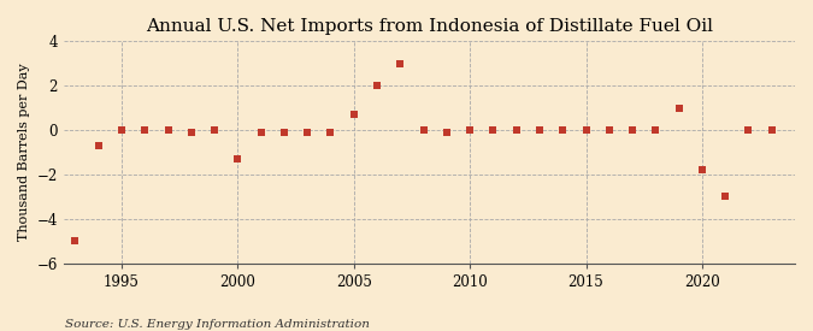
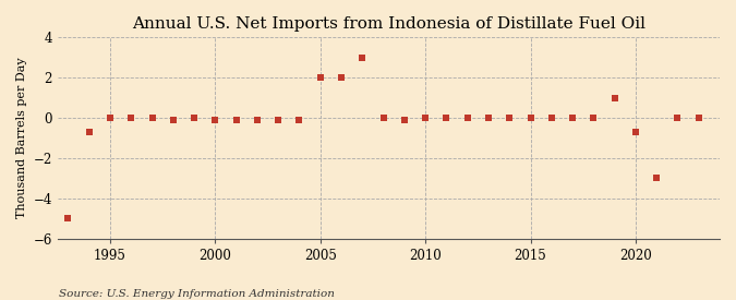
2000: -1.3 -> -0.1
2005: 0.7 -> 2.0
2020: -1.8 -> -0.7
